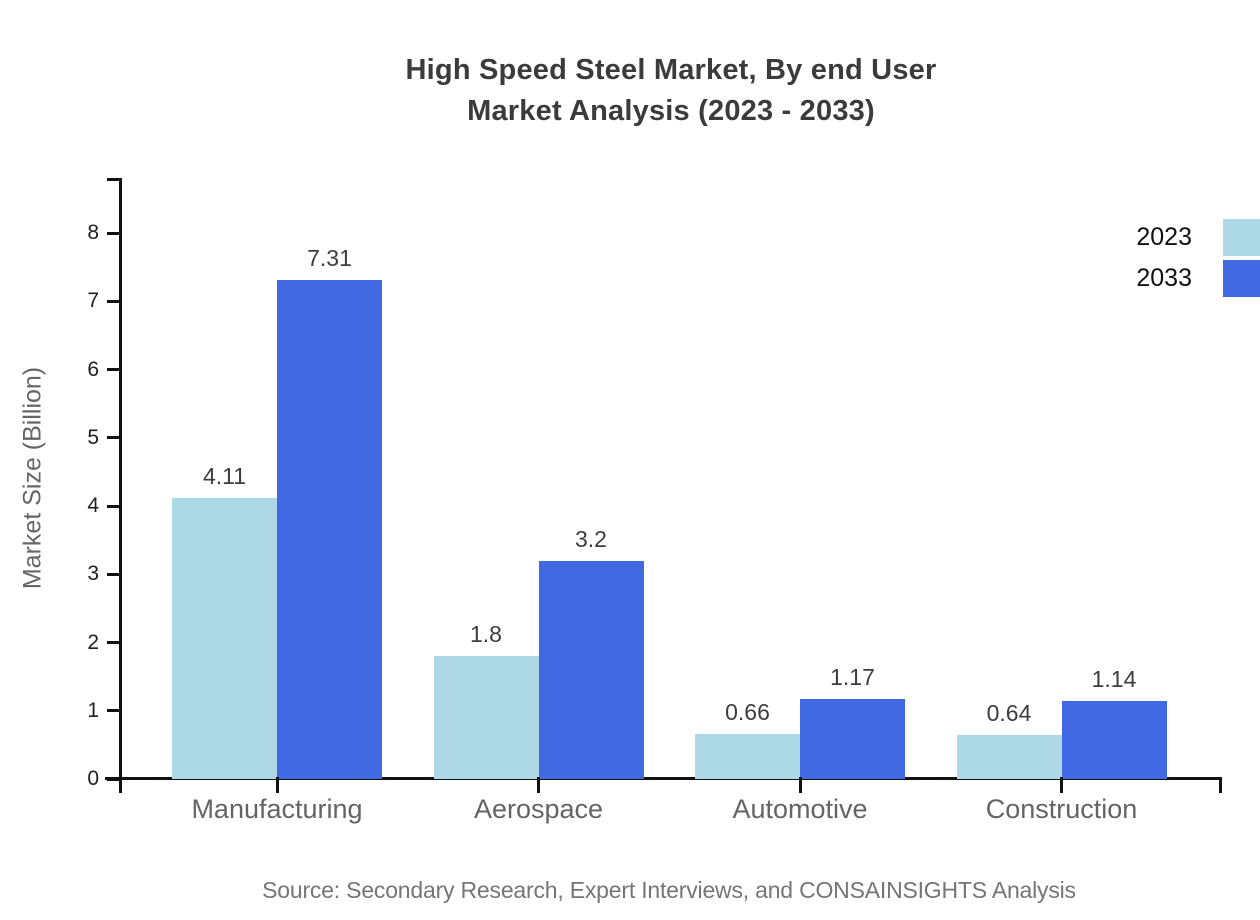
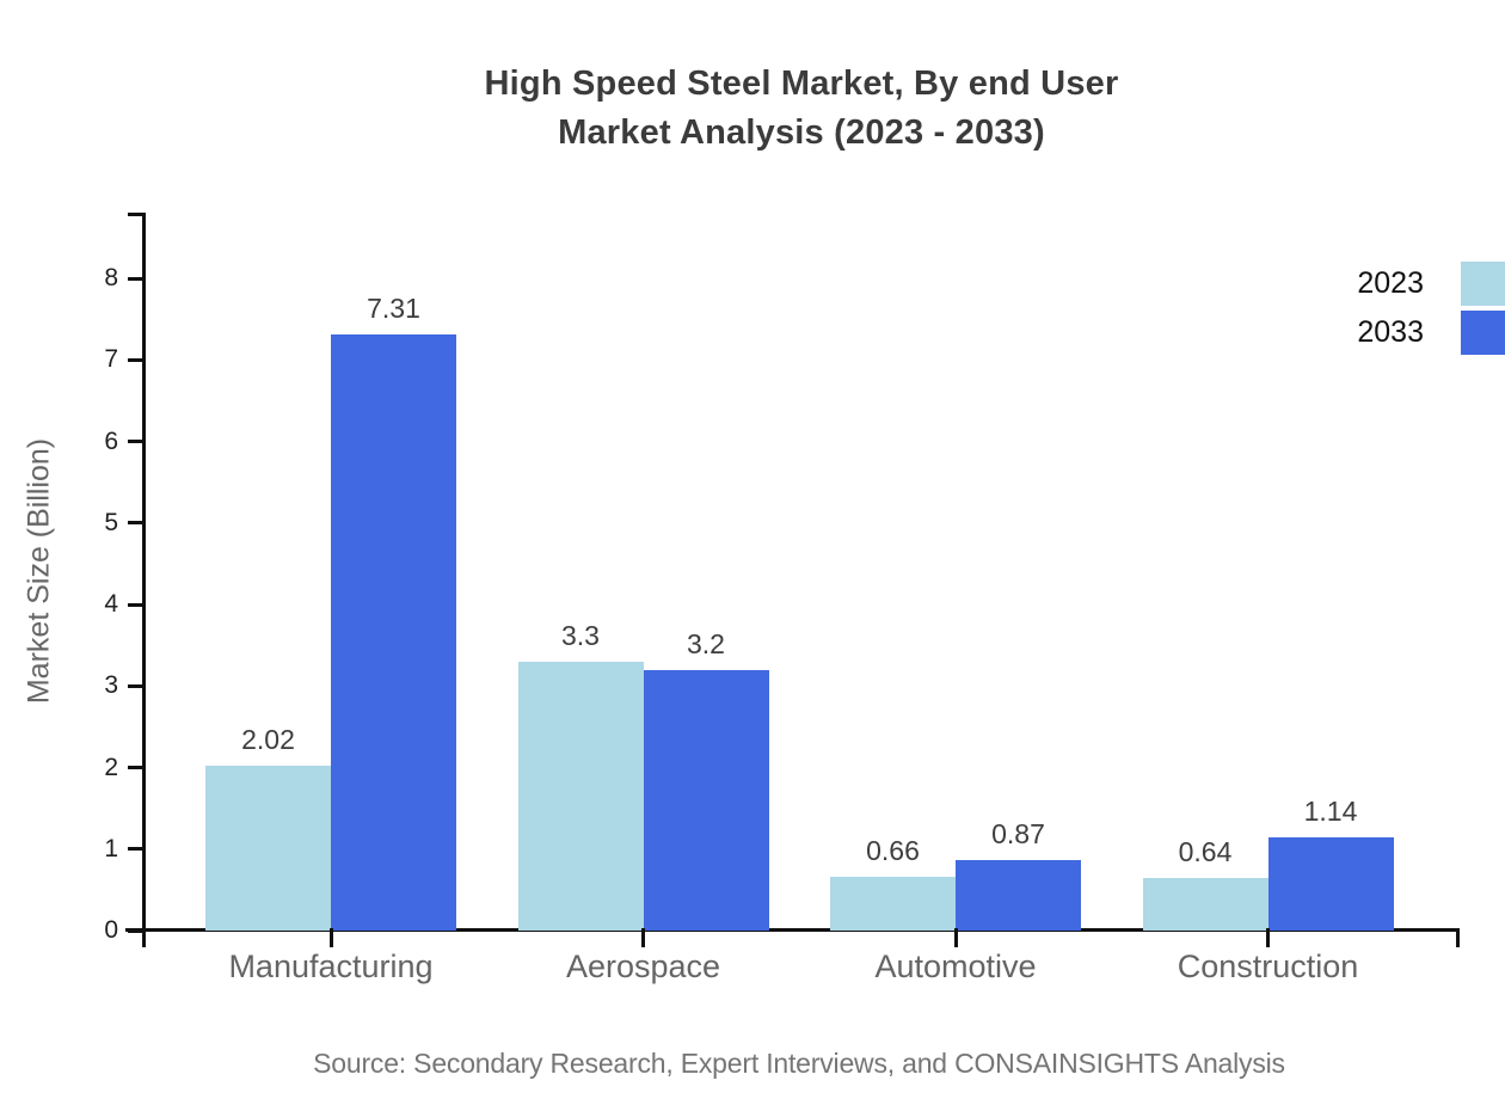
2023/Manufacturing: 4.11 -> 2.02
2023/Aerospace: 1.8 -> 3.3
2033/Automotive: 1.17 -> 0.87
